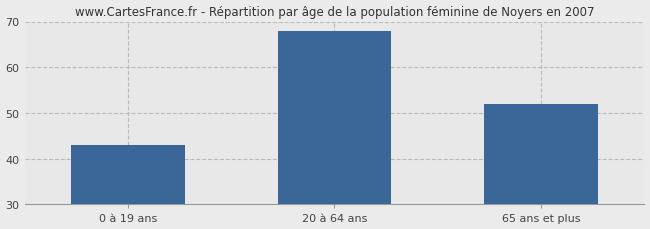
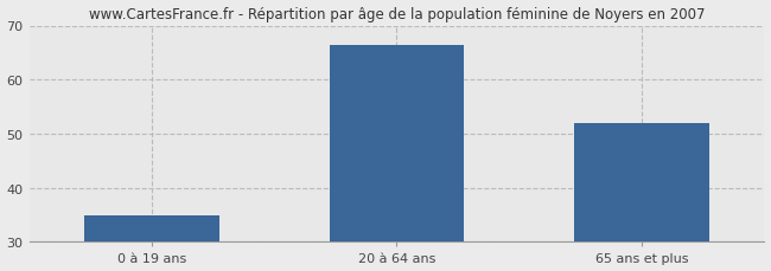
0 à 19 ans: 43.0 -> 35.0
20 à 64 ans: 68.0 -> 66.5
